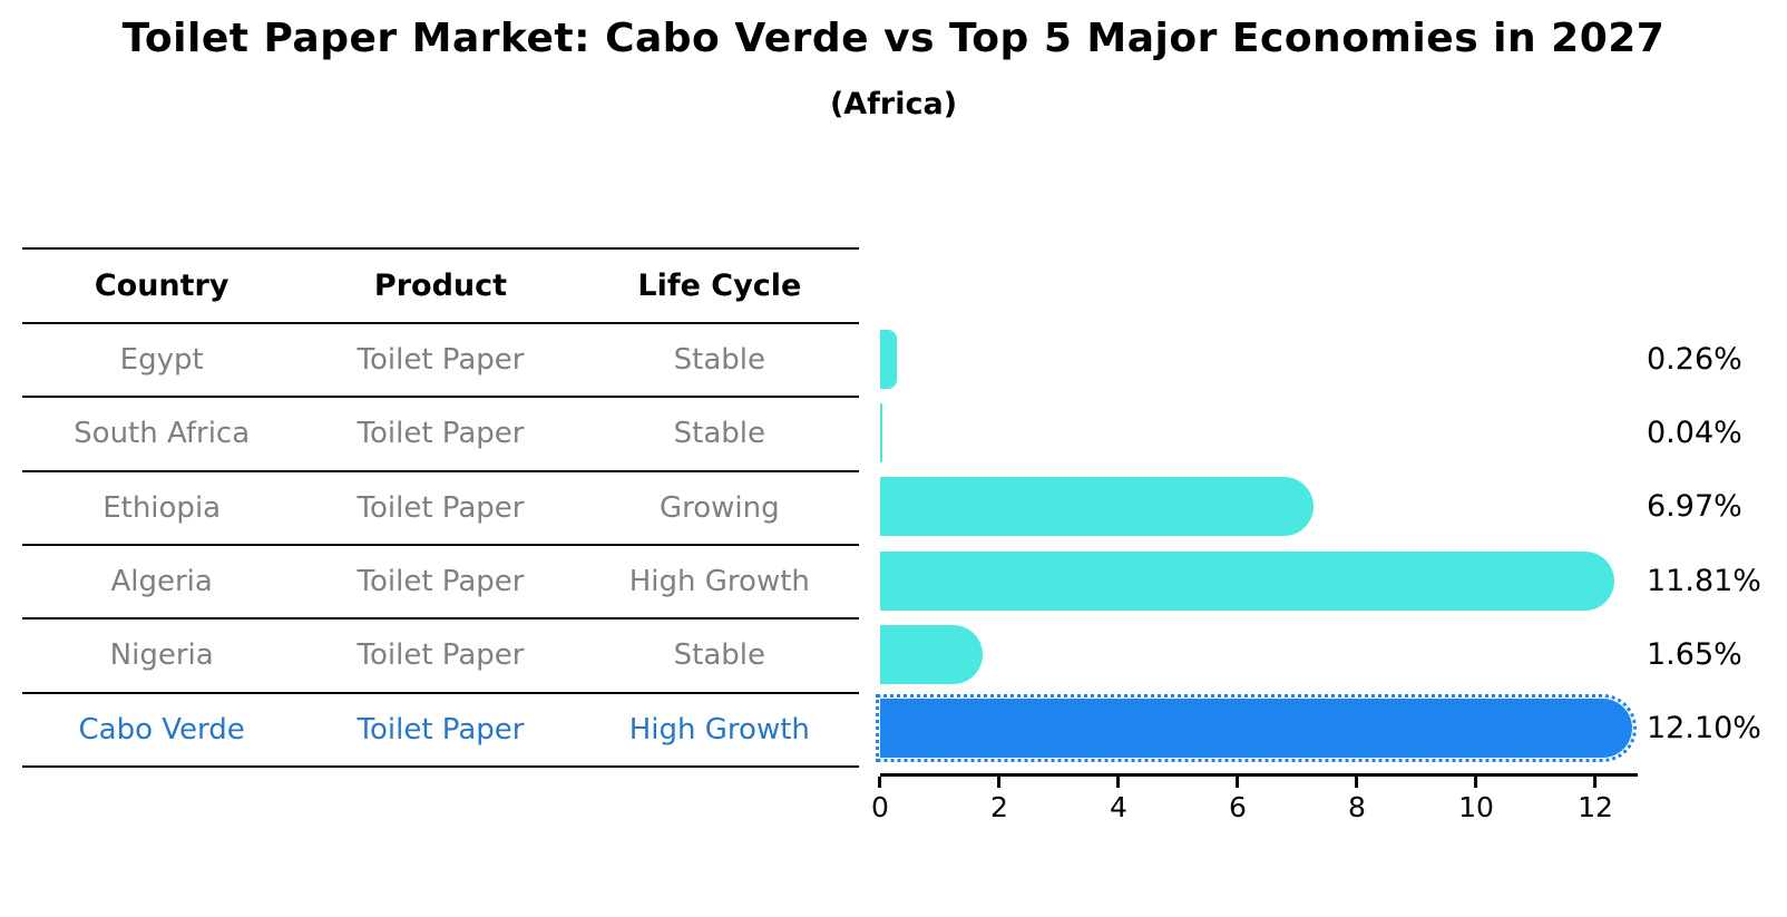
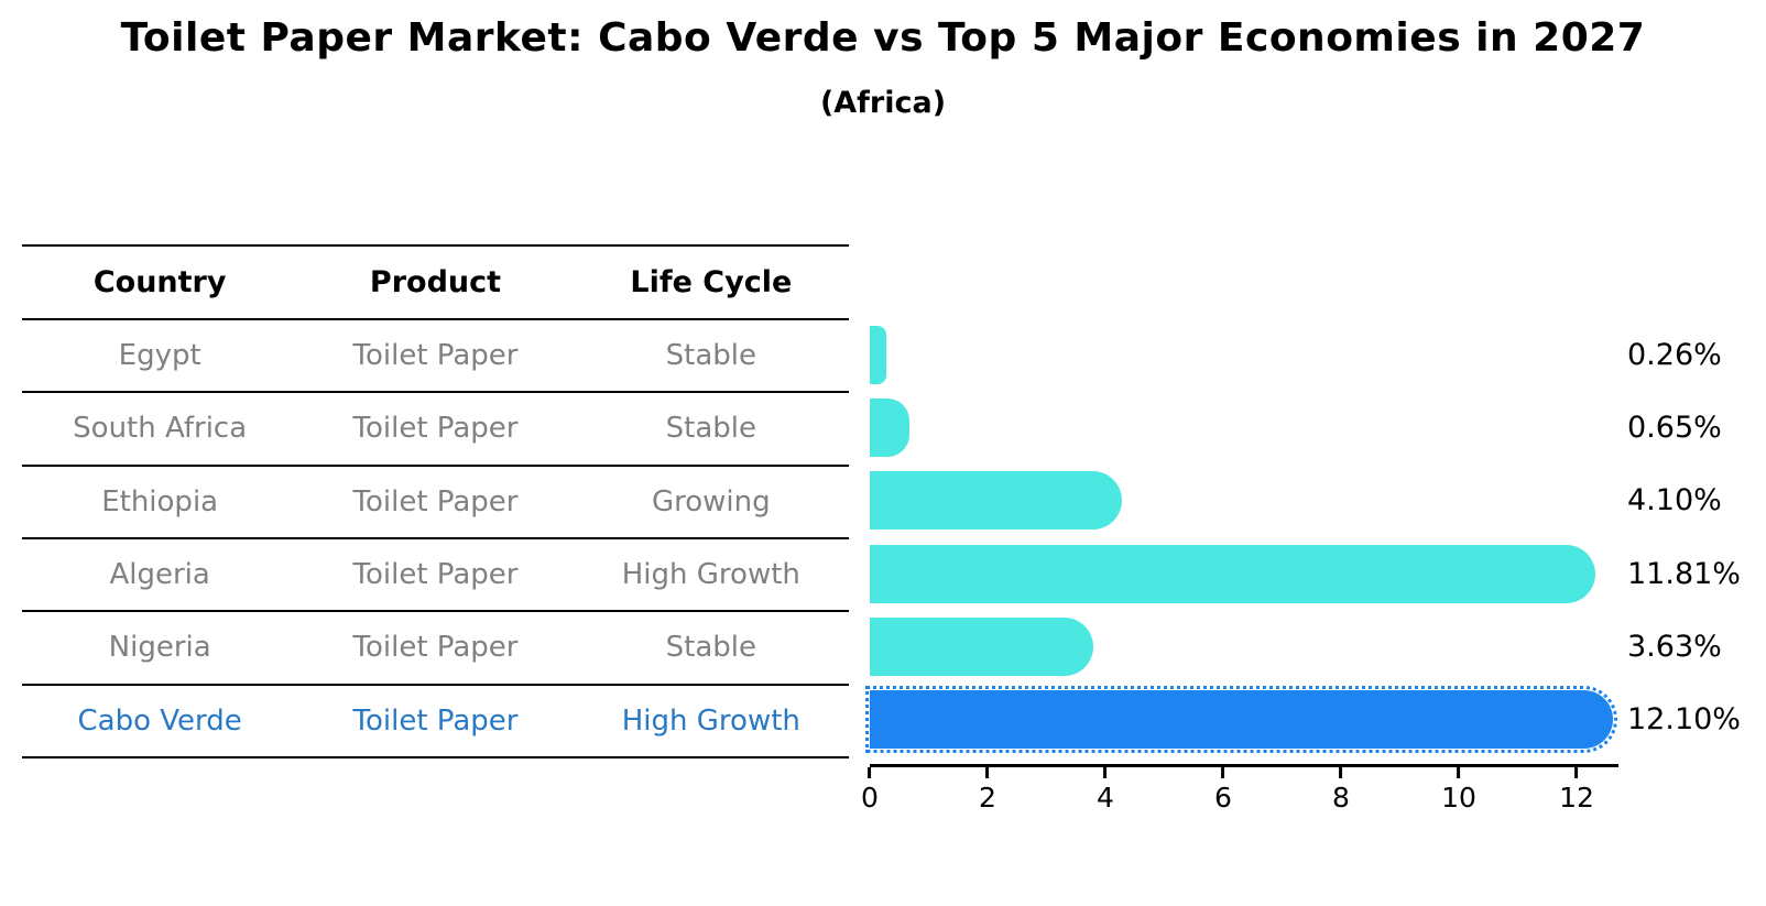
South Africa: 0.04% -> 0.65%
Ethiopia: 6.97% -> 4.10%
Nigeria: 1.65% -> 3.63%
